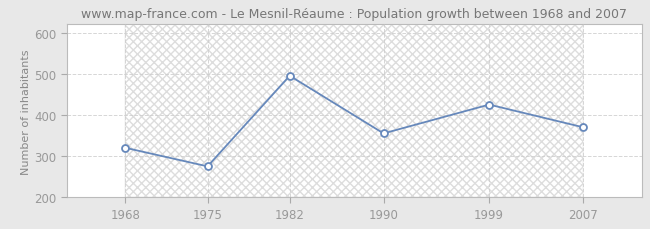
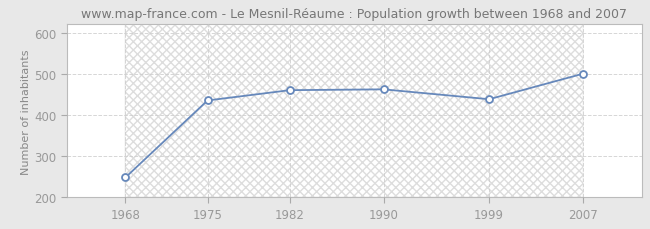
1968: 320 -> 248
1975: 275 -> 435
1982: 495 -> 460
1990: 355 -> 462
1999: 425 -> 438
2007: 370 -> 500
